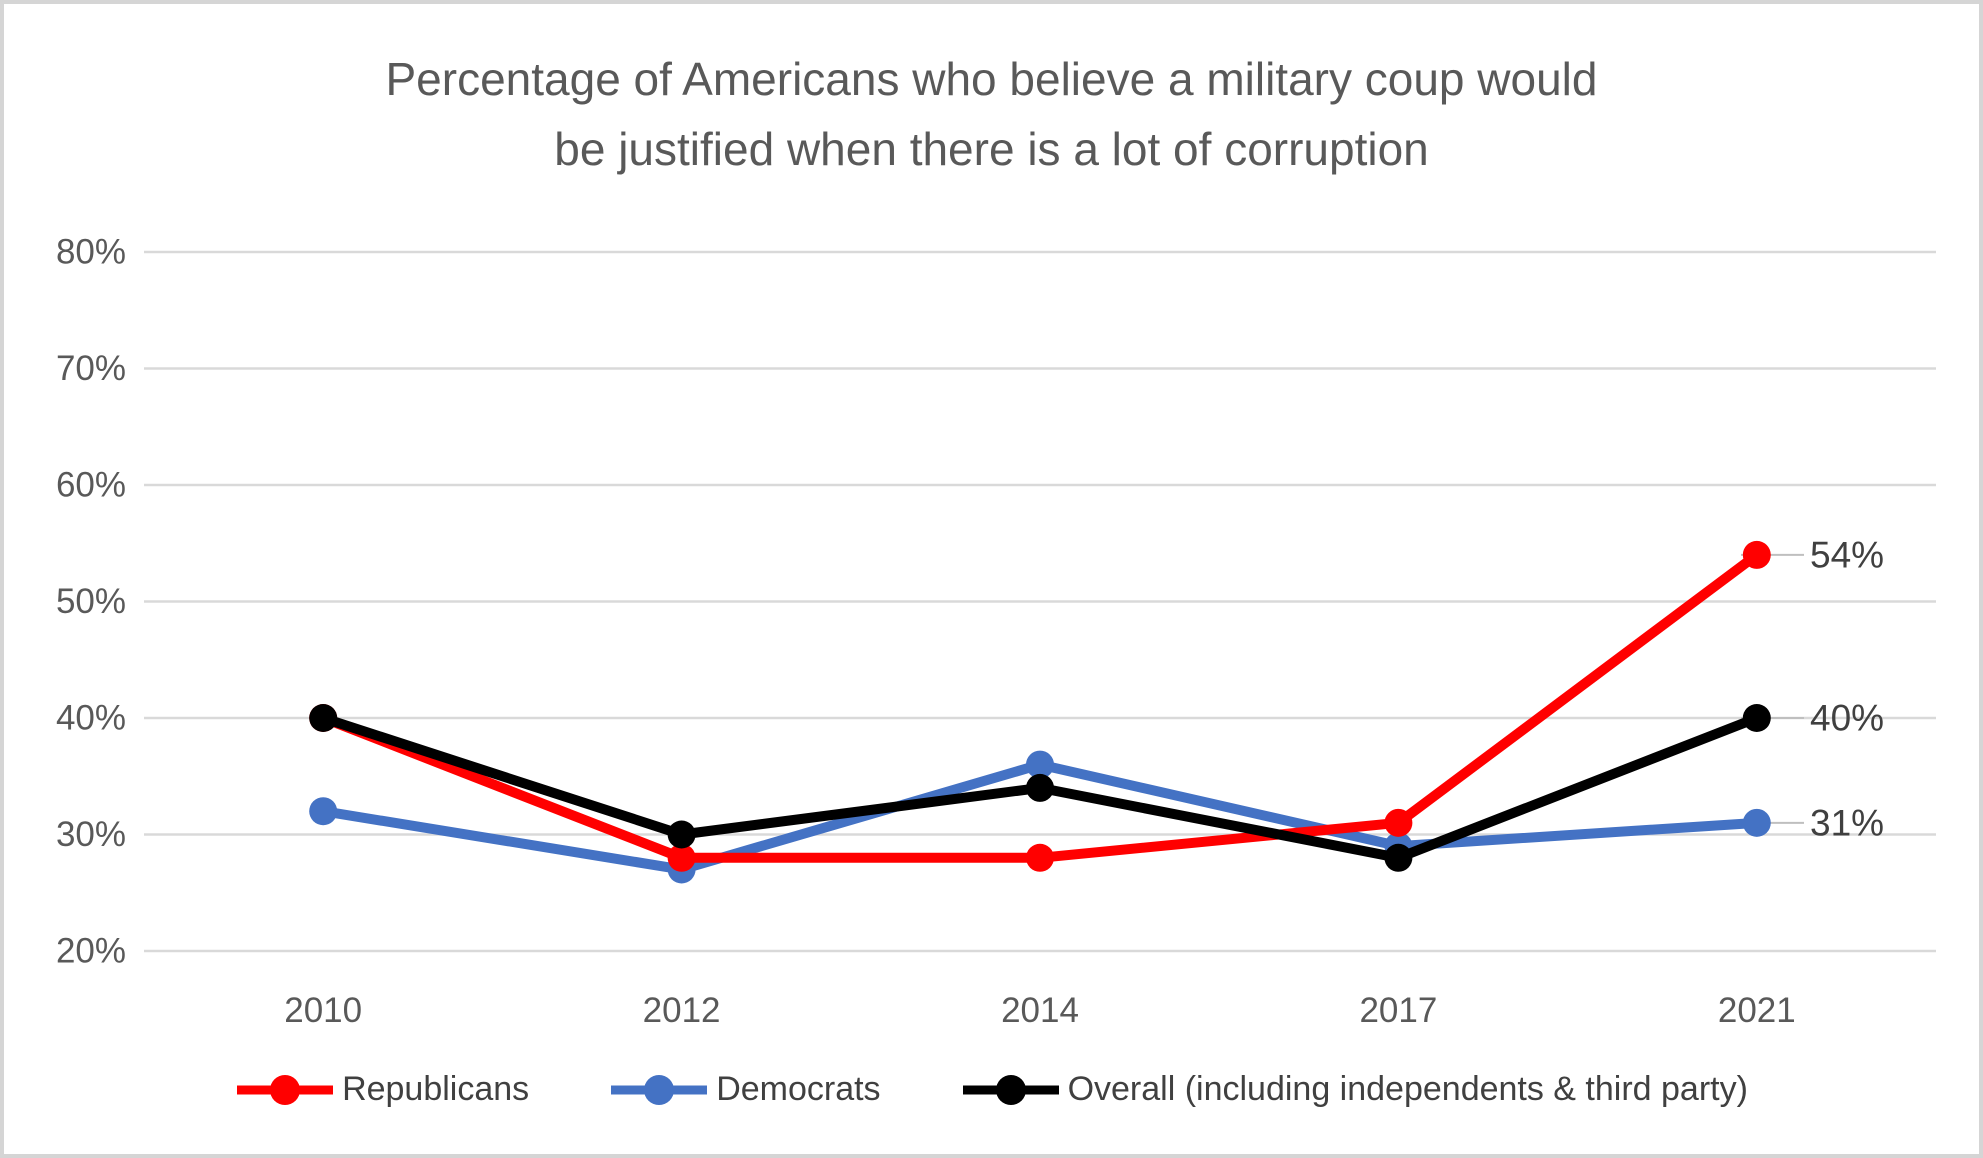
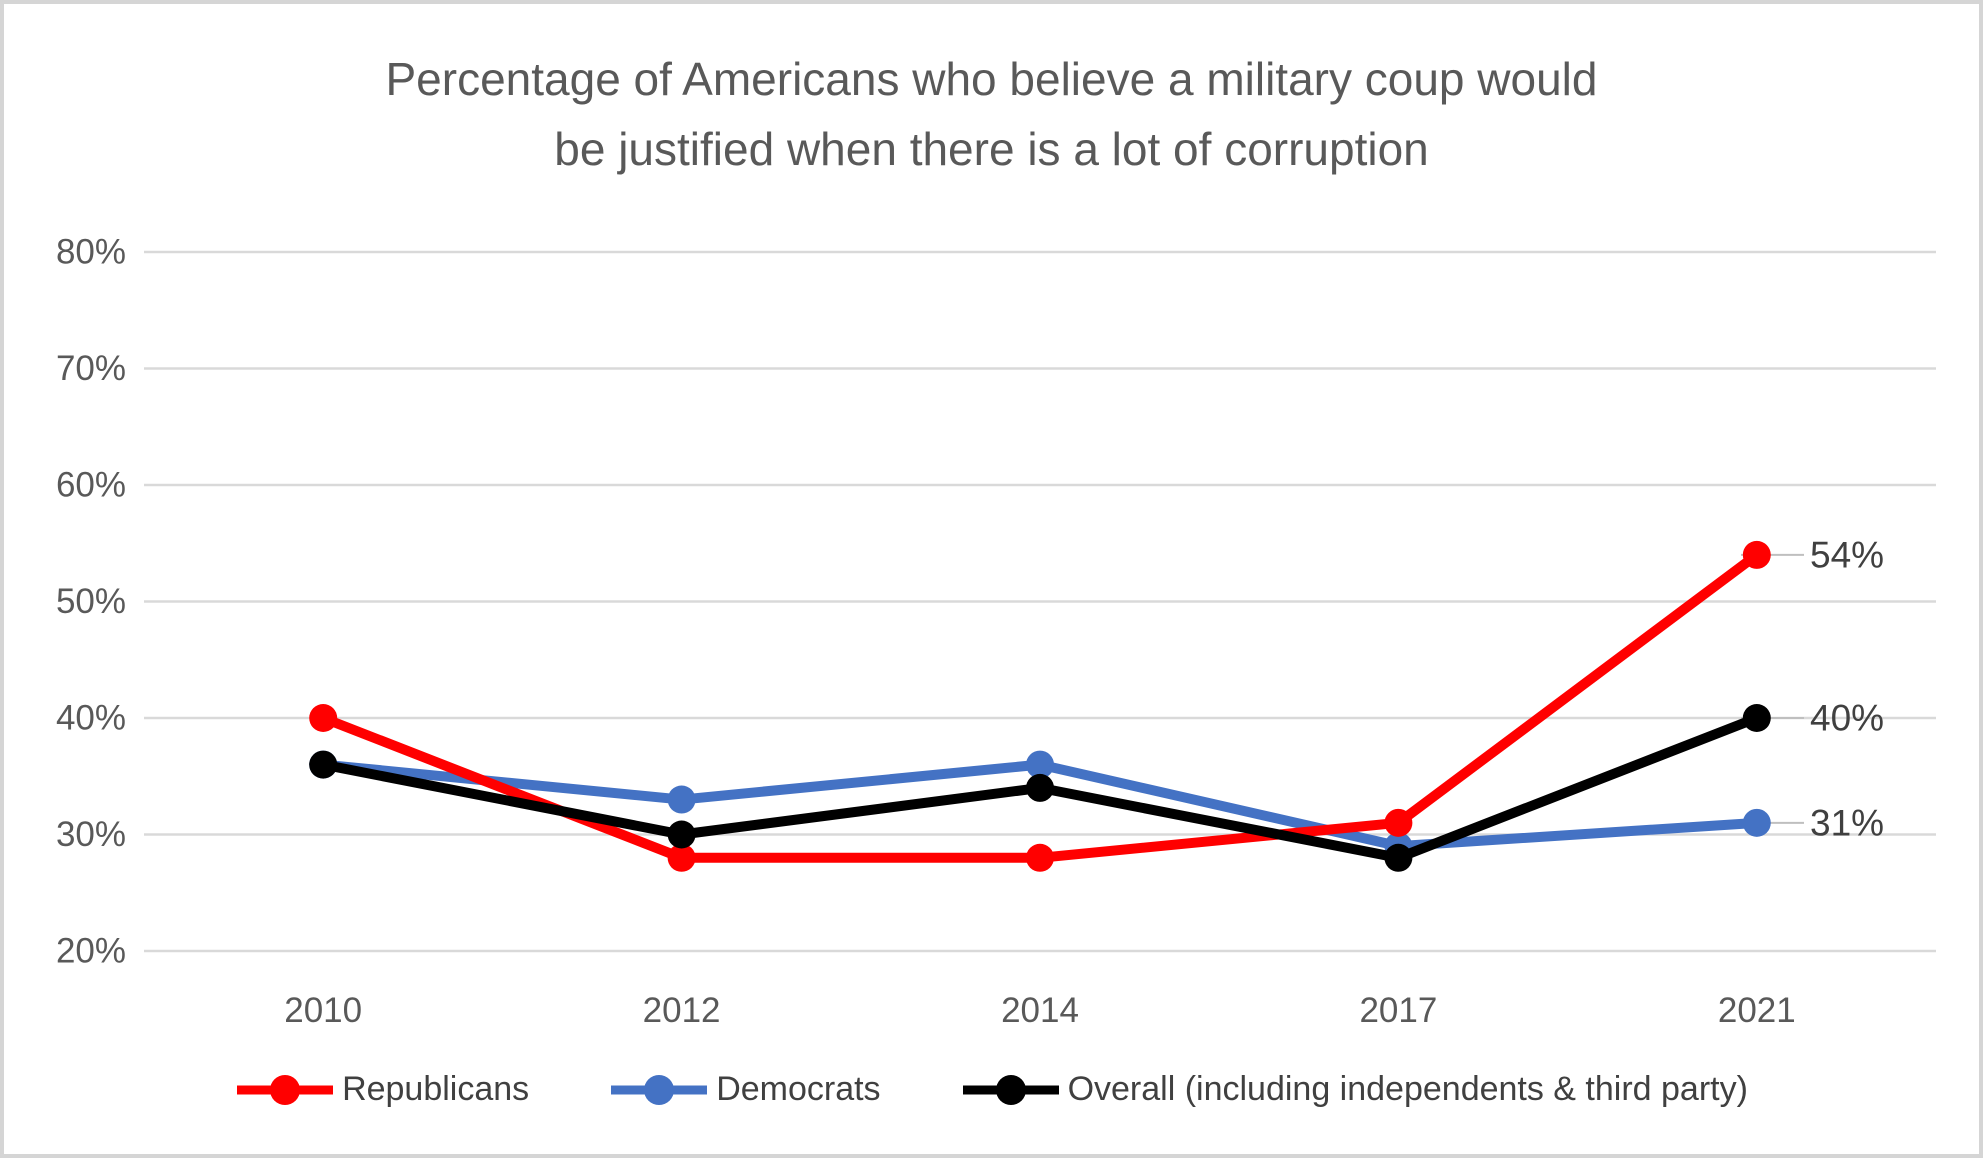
Democrats/2010: 32% -> 36%
Overall (including independents & third party)/2010: 40% -> 36%
Democrats/2012: 27% -> 33%
